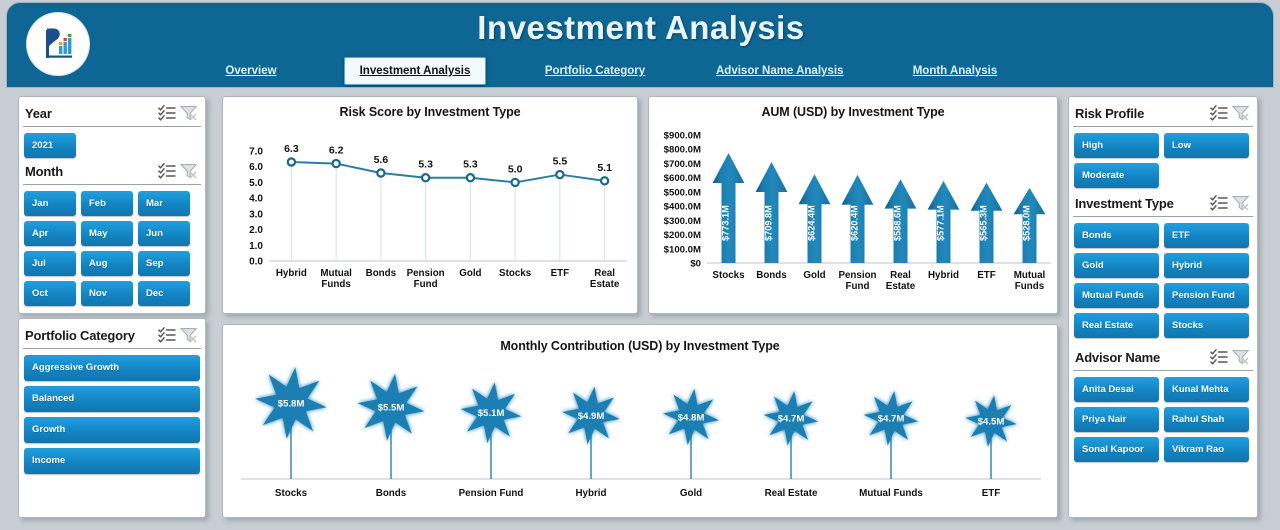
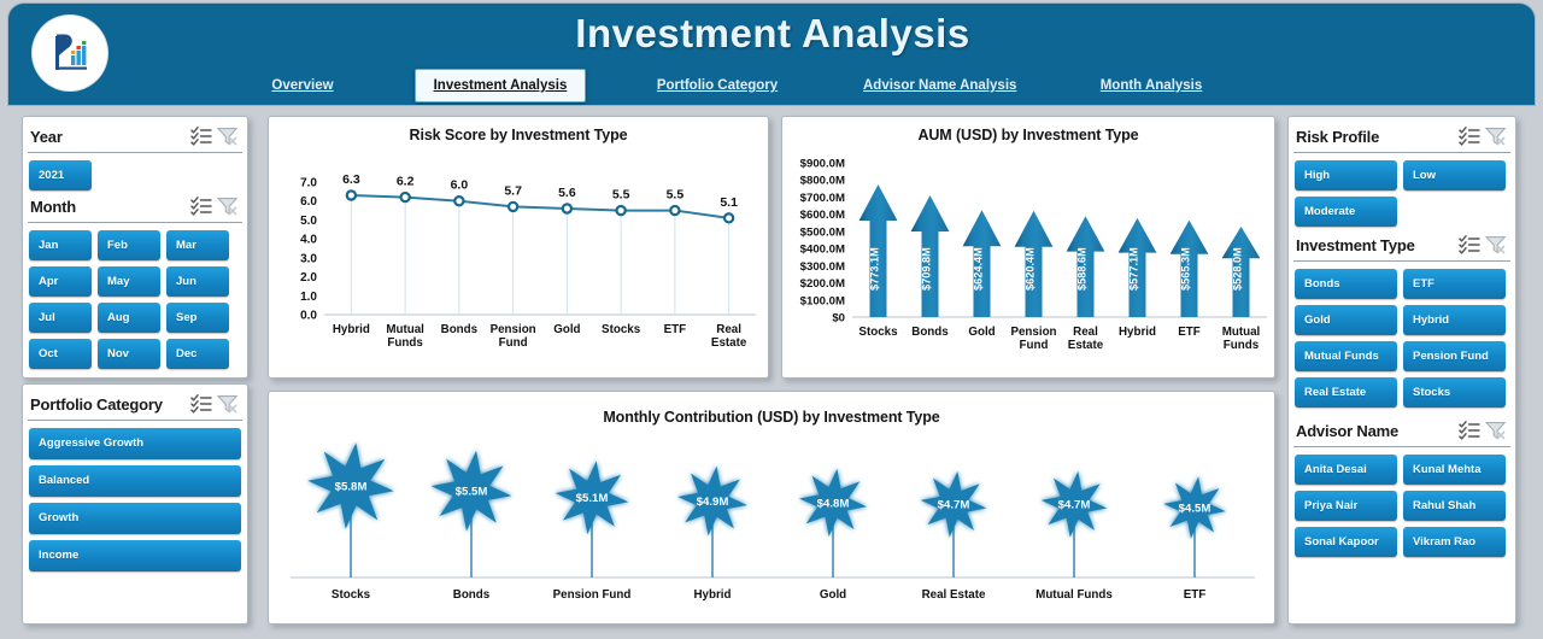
Risk Score by Investment Type/Bonds: 5.6 -> 6.0
Risk Score by Investment Type/Pension Fund: 5.3 -> 5.7
Risk Score by Investment Type/Gold: 5.3 -> 5.6
Risk Score by Investment Type/Stocks: 5.0 -> 5.5
